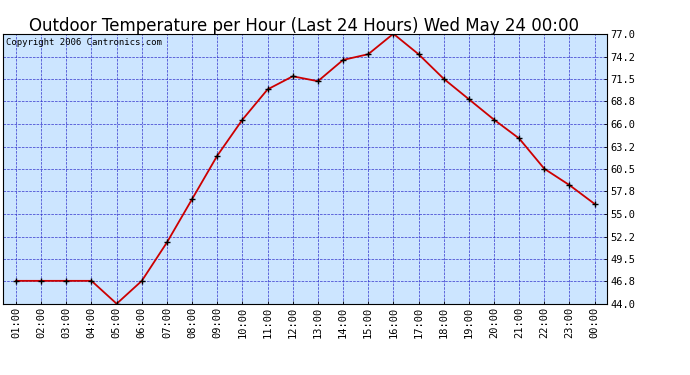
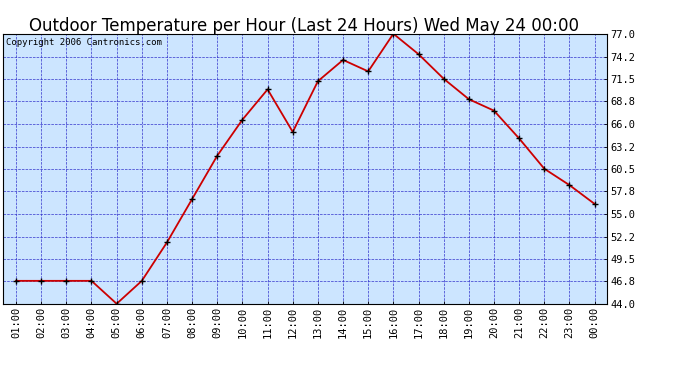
12:00: 71.8 -> 65.0
15:00: 74.5 -> 72.4
20:00: 66.5 -> 67.6
